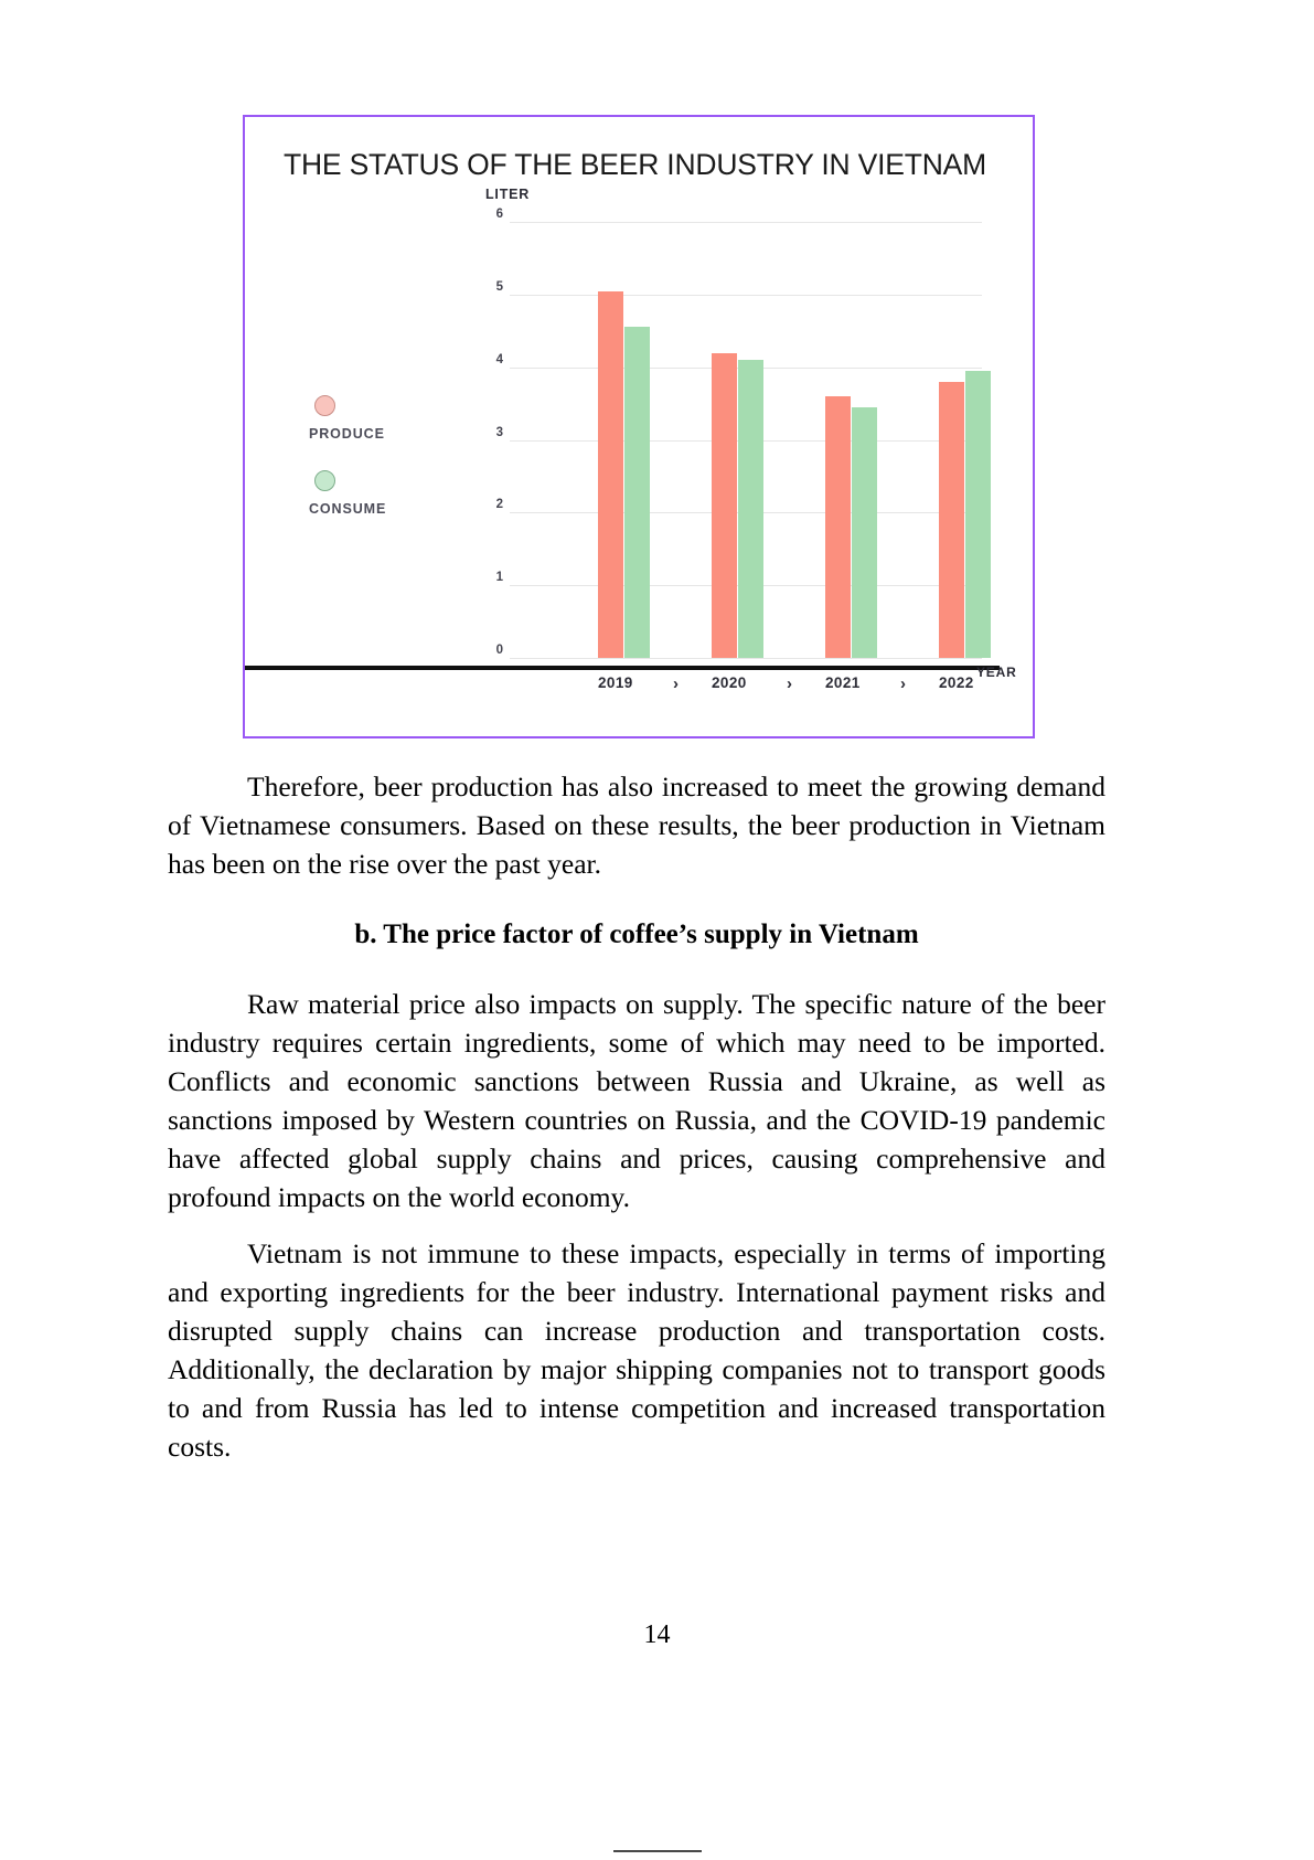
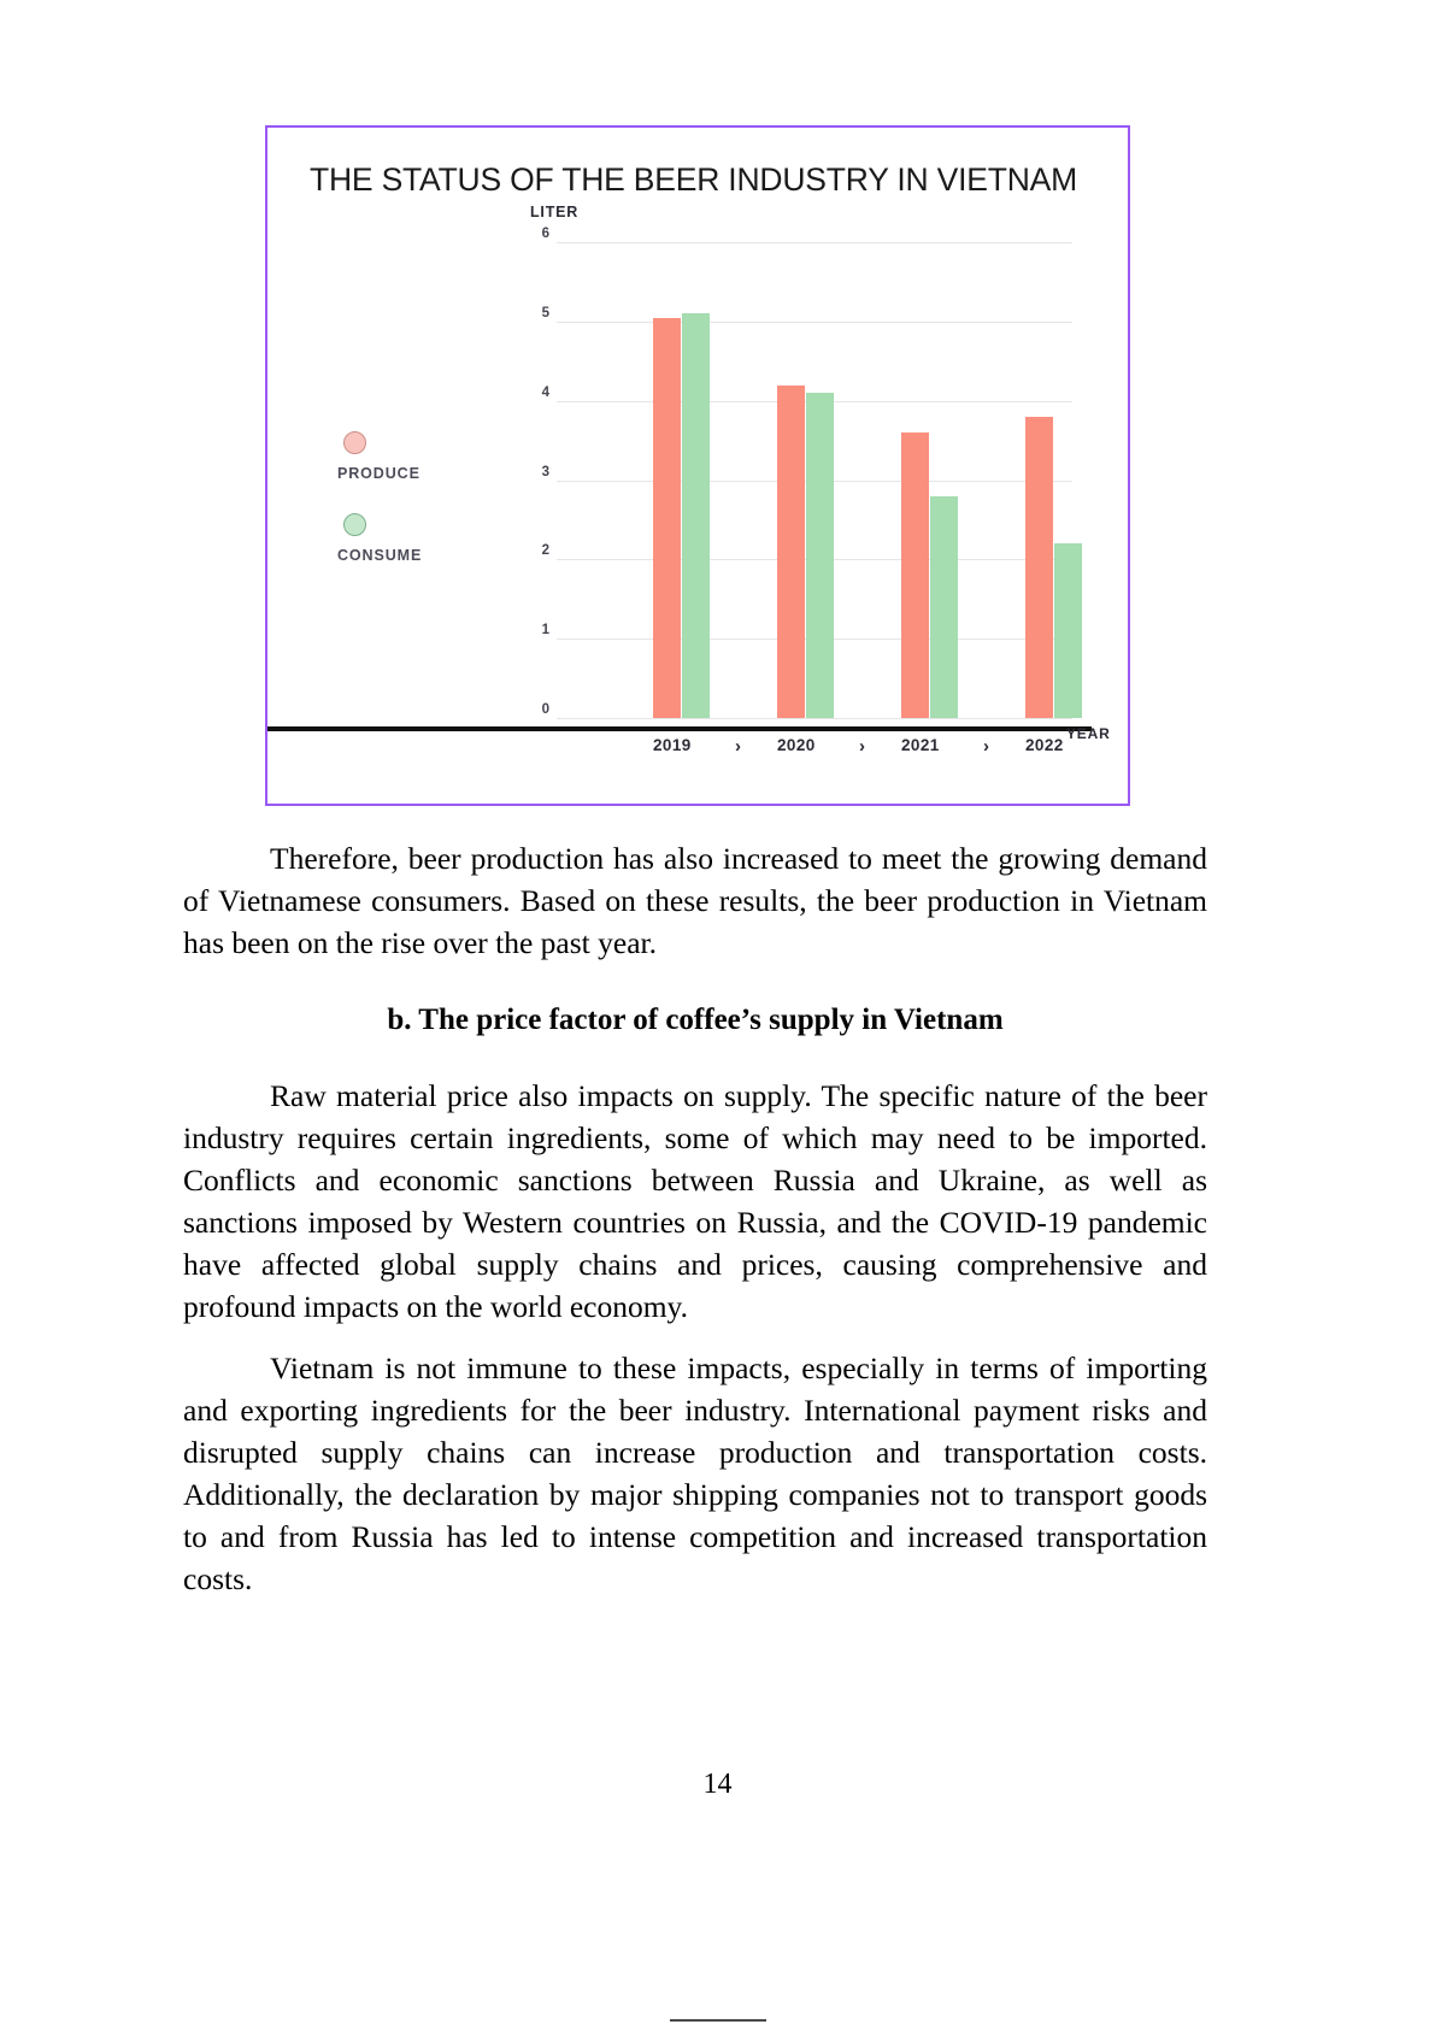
CONSUME/2019: 4.5 -> 5.1
CONSUME/2021: 3.5 -> 2.8
CONSUME/2022: 4.0 -> 2.2
